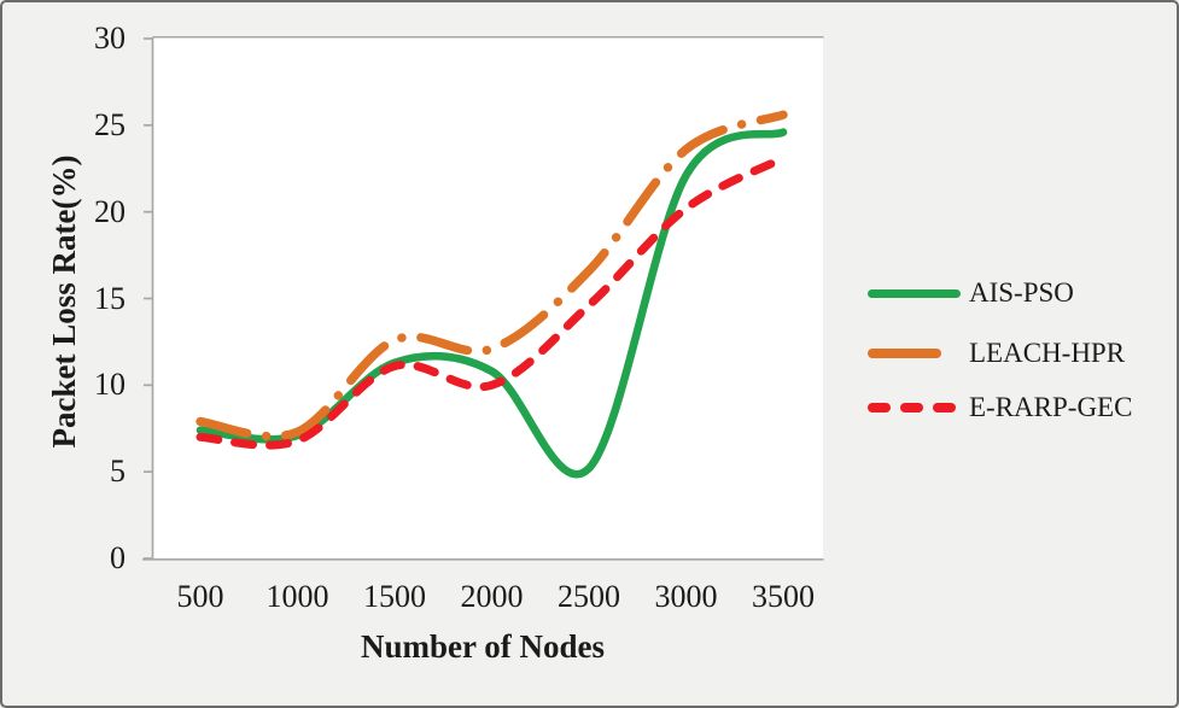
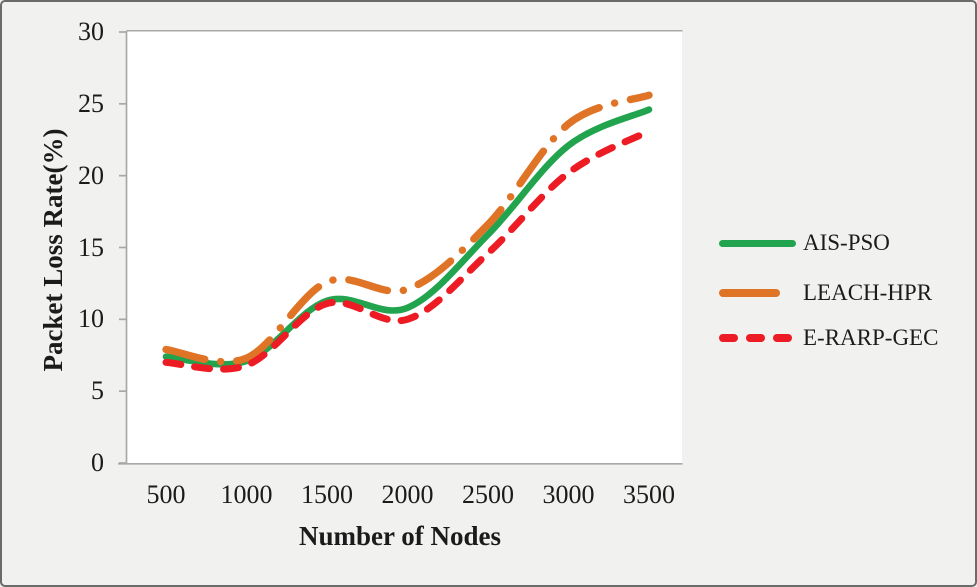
AIS-PSO/2500: 5.2 -> 15.9
